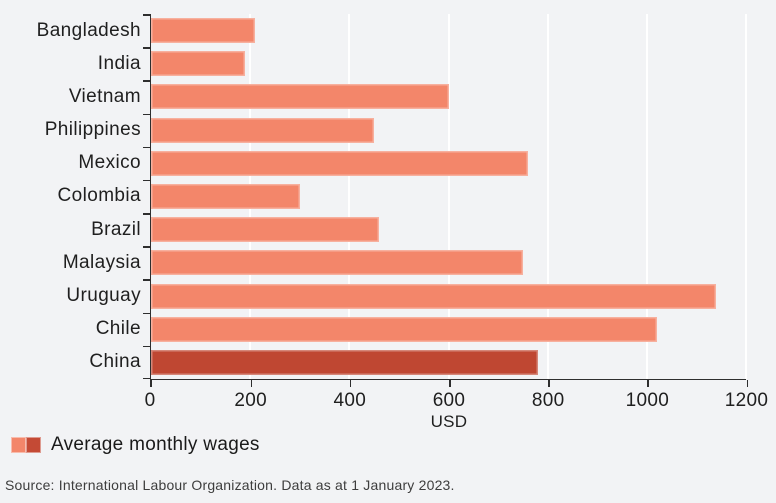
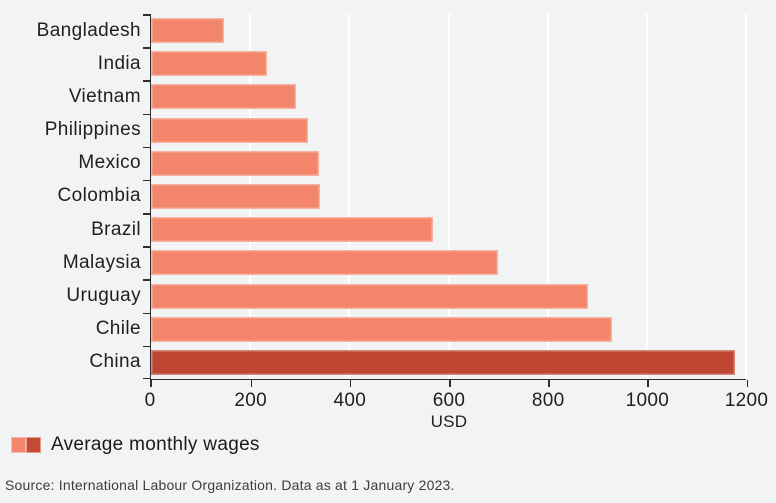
Bangladesh: 210 -> 150
India: 190 -> 230
Vietnam: 600 -> 290
Philippines: 450 -> 320
Mexico: 760 -> 340
Colombia: 300 -> 340
Brazil: 460 -> 570
Malaysia: 750 -> 700
Uruguay: 1140 -> 880
Chile: 1020 -> 930
China: 780 -> 1180
